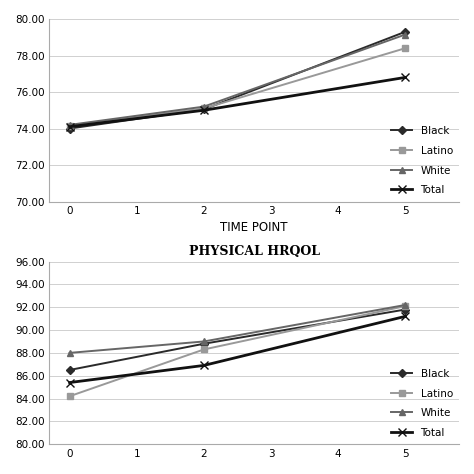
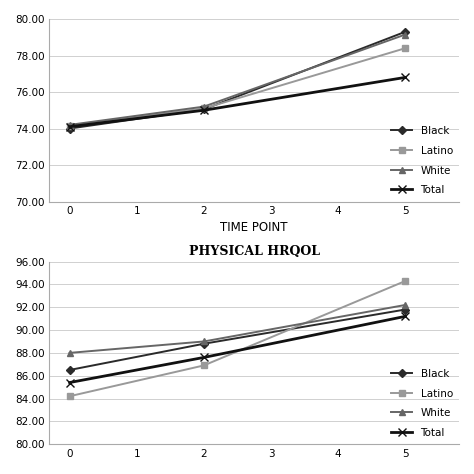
PHYSICAL HRQOL/Latino/2: 88.3 -> 86.9
PHYSICAL HRQOL/Total/2: 86.9 -> 87.6
PHYSICAL HRQOL/Latino/5: 92.1 -> 94.3
